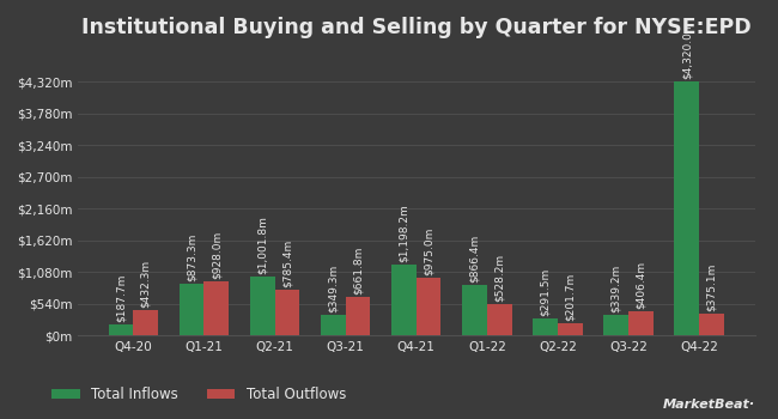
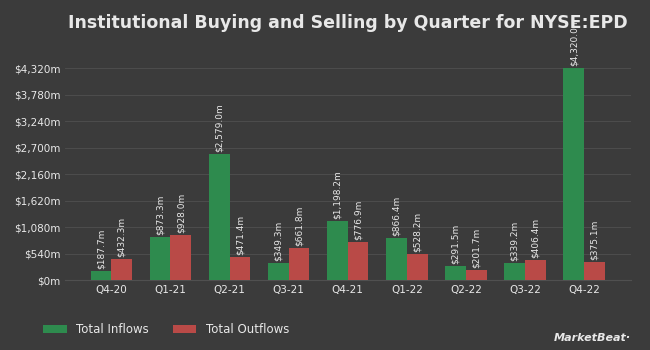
Total Inflows/Q2-21: $1,001.8m -> $2,579.0m
Total Outflows/Q2-21: $785.4m -> $471.4m
Total Outflows/Q4-21: $975.0m -> $776.9m
